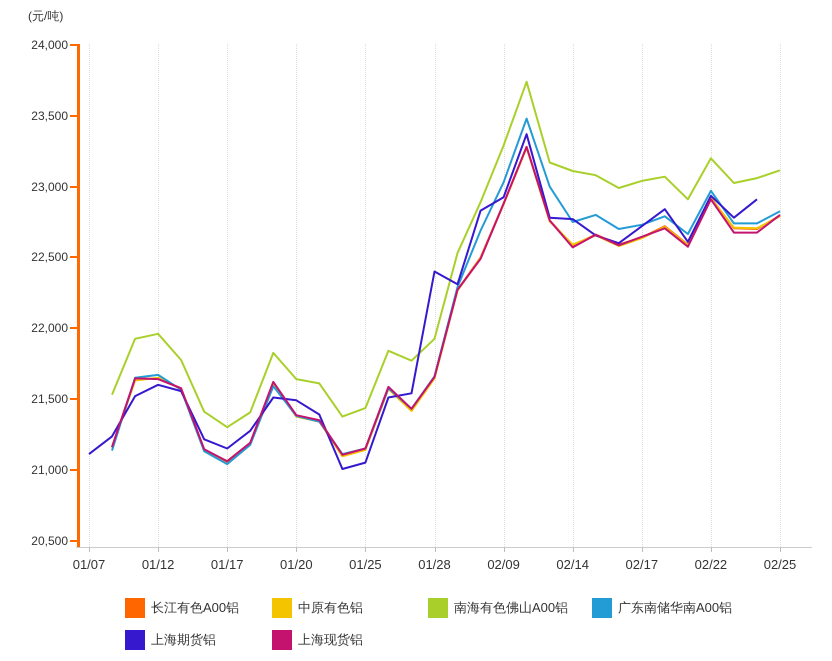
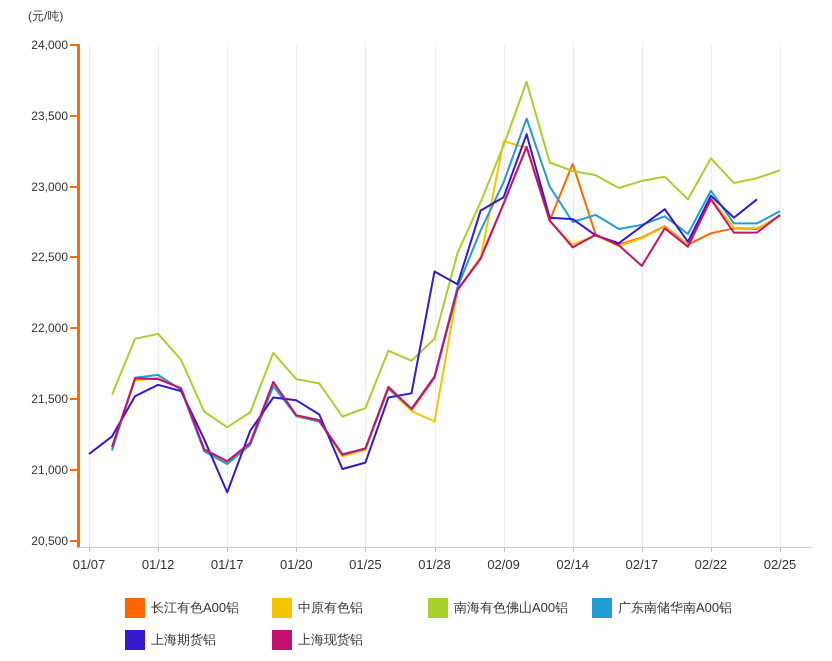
上海期货铝/01/17: 21150 -> 20840
中原有色铝/01/28: 21640 -> 21340
中原有色铝/02/09: 22880 -> 23320
长江有色A00铝/02/14: 22580 -> 23160
上海现货铝/02/17: 22640 -> 22440
长江有色A00铝/02/22: 22920 -> 22670
